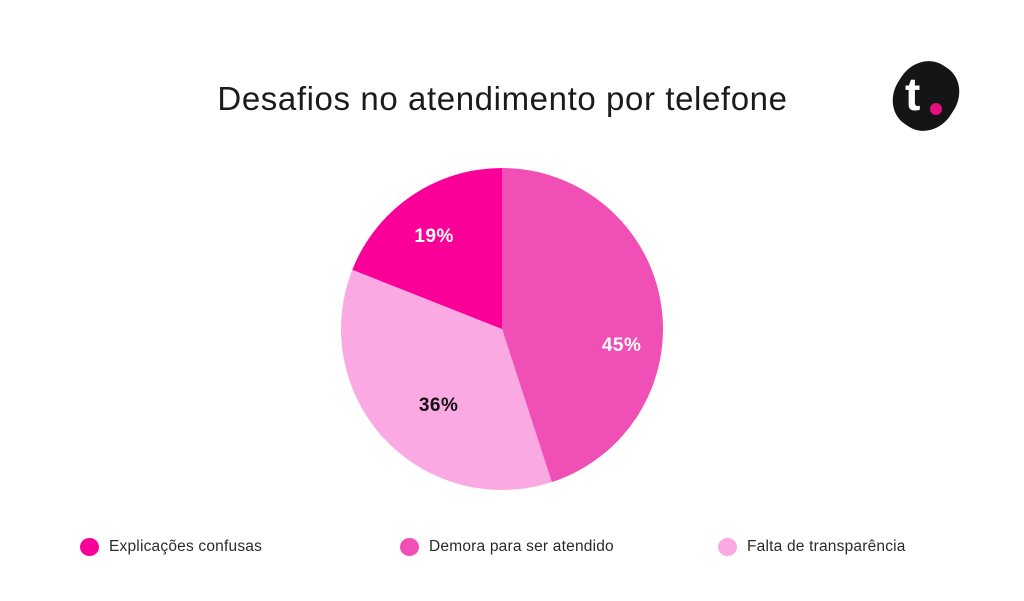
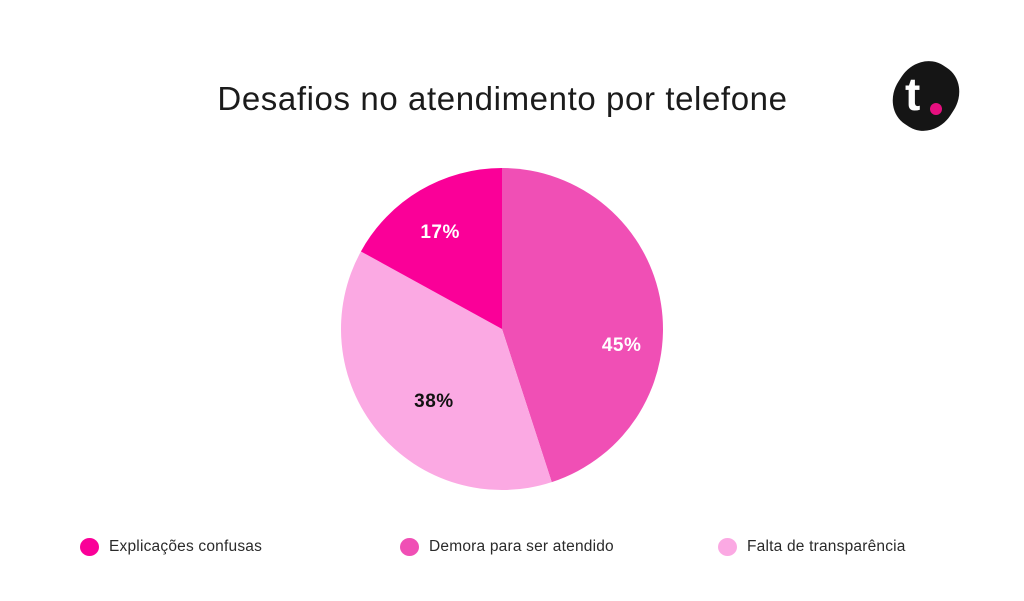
Falta de transparência: 36% -> 38%
Explicações confusas: 19% -> 17%
